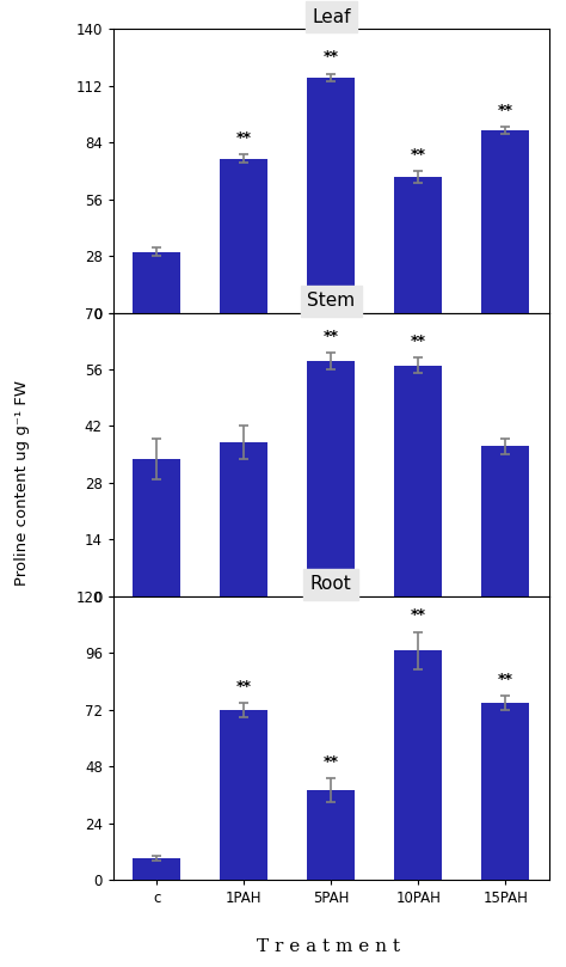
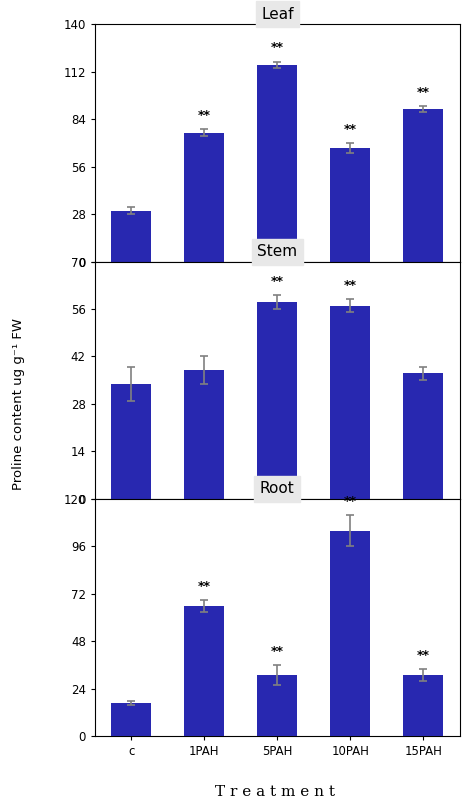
Root/c: 9 -> 17
Root/1PAH: 72 -> 66
Root/5PAH: 38 -> 31
Root/10PAH: 97 -> 104
Root/15PAH: 75 -> 31
